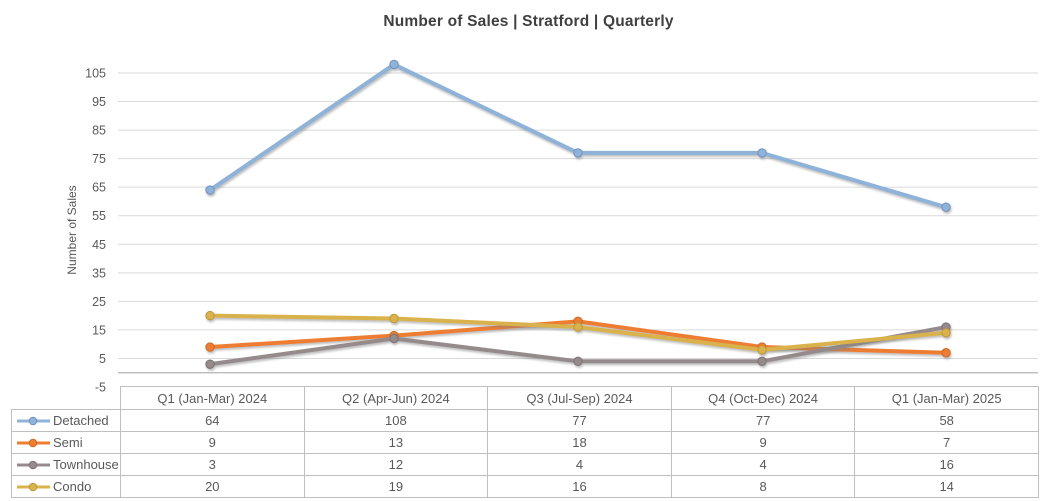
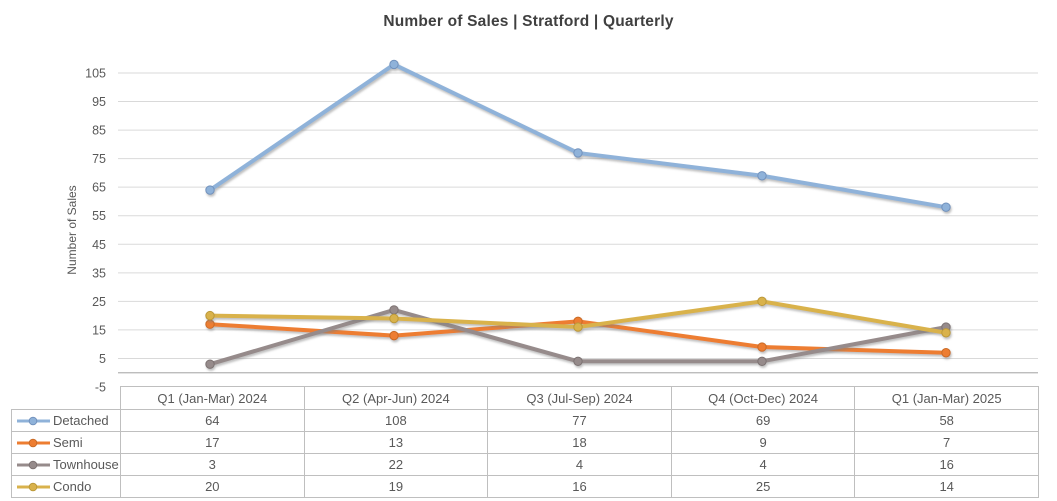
Semi/Q1 (Jan-Mar) 2024: 9 -> 17
Townhouse/Q2 (Apr-Jun) 2024: 12 -> 22
Detached/Q4 (Oct-Dec) 2024: 77 -> 69
Condo/Q4 (Oct-Dec) 2024: 8 -> 25
